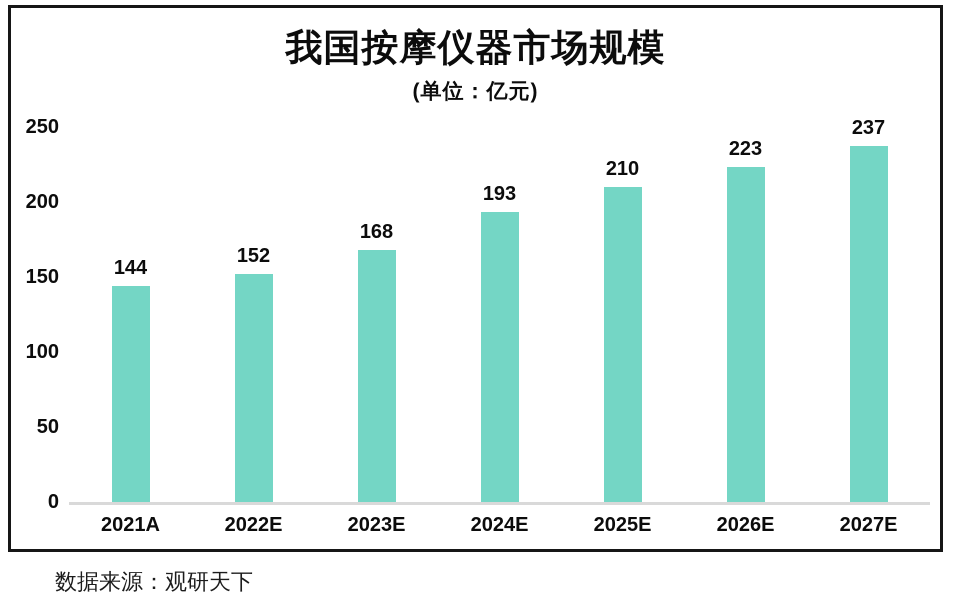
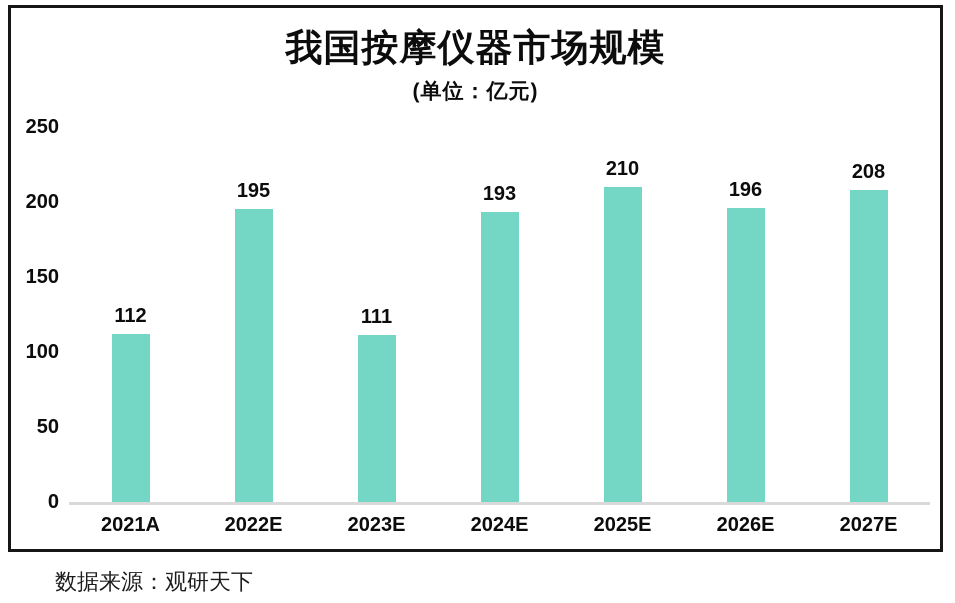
2021A: 144 -> 112
2022E: 152 -> 195
2023E: 168 -> 111
2026E: 223 -> 196
2027E: 237 -> 208
